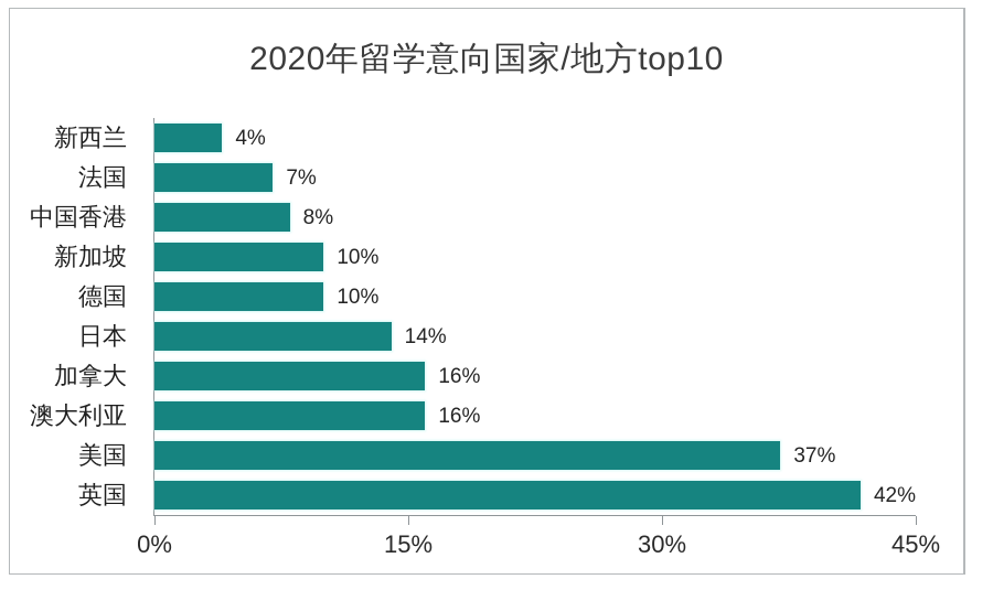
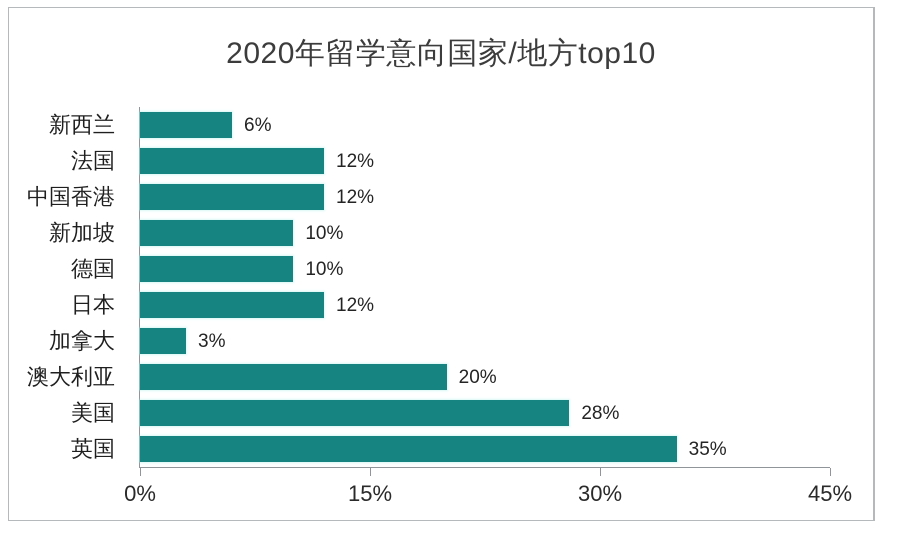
新西兰: 4% -> 6%
法国: 7% -> 12%
中国香港: 8% -> 12%
日本: 14% -> 12%
加拿大: 16% -> 3%
澳大利亚: 16% -> 20%
美国: 37% -> 28%
英国: 42% -> 35%
